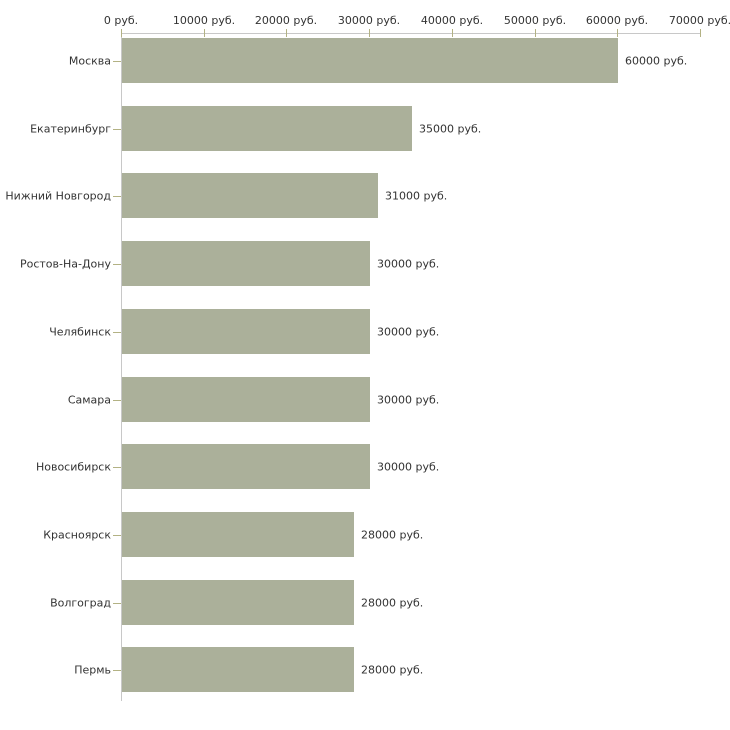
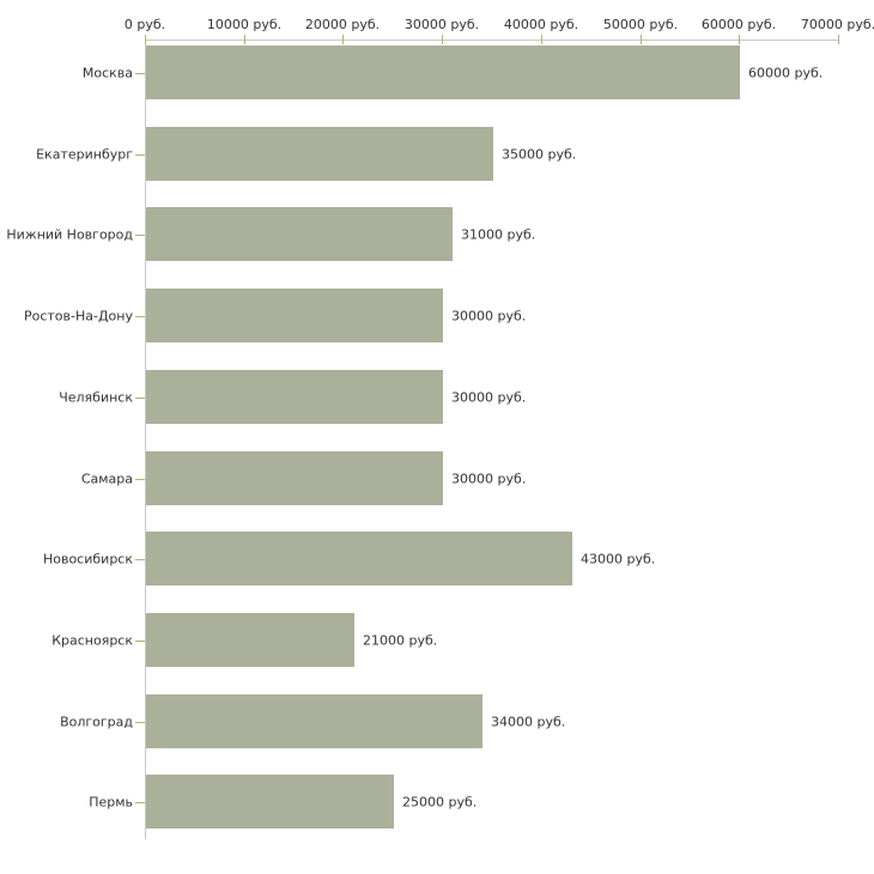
Новосибирск: 30000 -> 43000
Красноярск: 28000 -> 21000
Волгоград: 28000 -> 34000
Пермь: 28000 -> 25000
